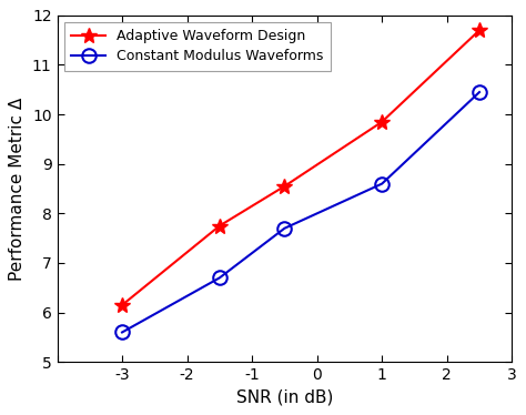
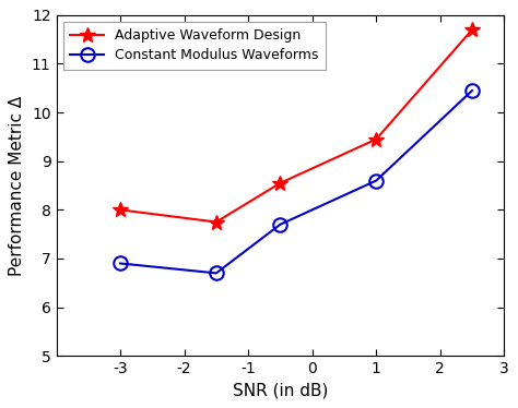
Adaptive Waveform Design/-3: 6.15 -> 8.00
Constant Modulus Waveforms/-3: 5.60 -> 6.90
Adaptive Waveform Design/1: 9.85 -> 9.45
